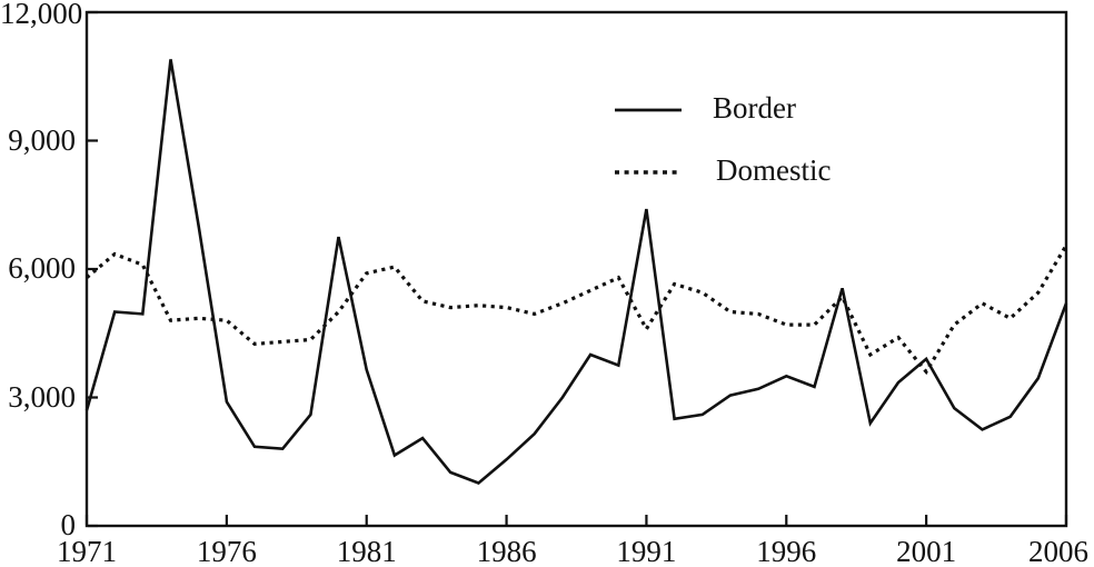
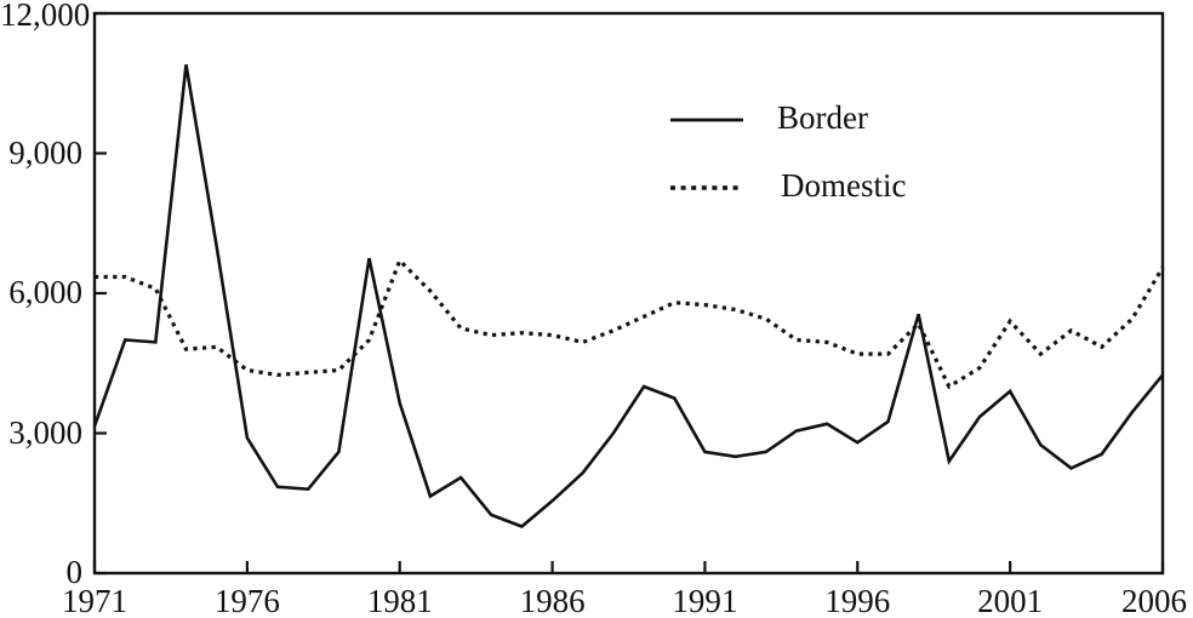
Border/1971: 2700 -> 3200
Domestic/1971: 5800 -> 6400
Domestic/1976: 4800 -> 4400
Domestic/1981: 5900 -> 6700
Border/1991: 7400 -> 2600
Domestic/1991: 4600 -> 5800
Border/1996: 3500 -> 2800
Domestic/2001: 3600 -> 5400
Border/2006: 5200 -> 4200
